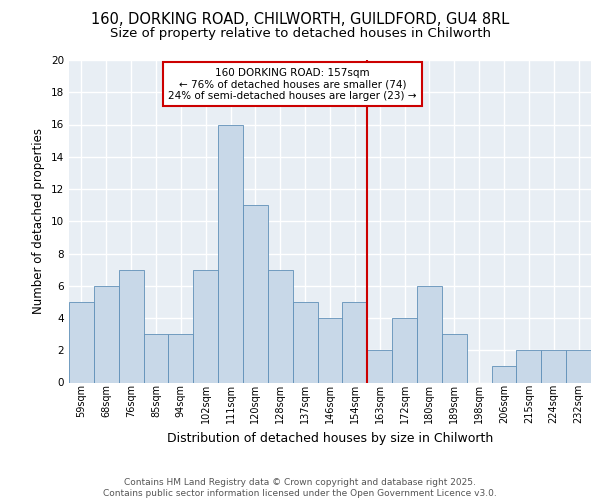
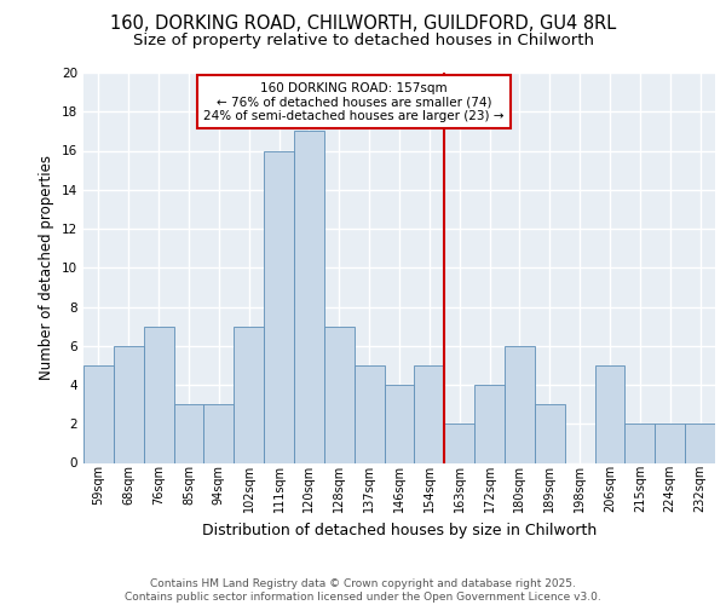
120sqm: 11 -> 17
206sqm: 1 -> 5
